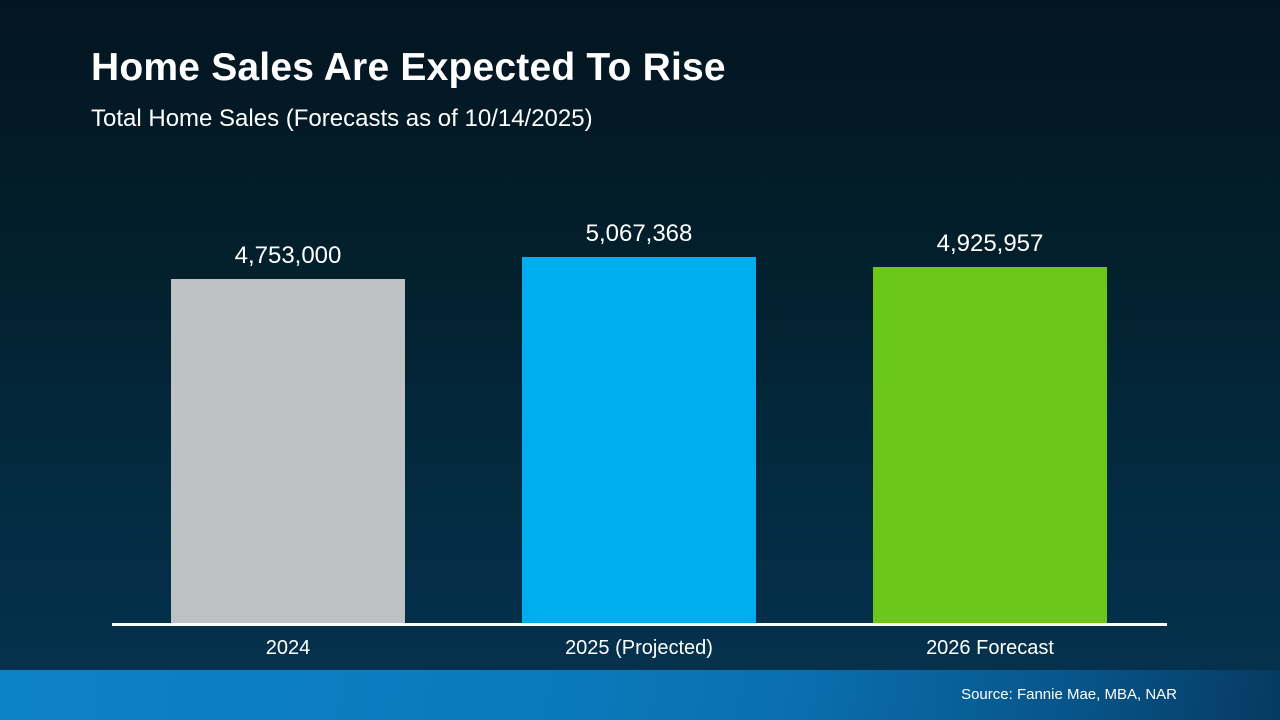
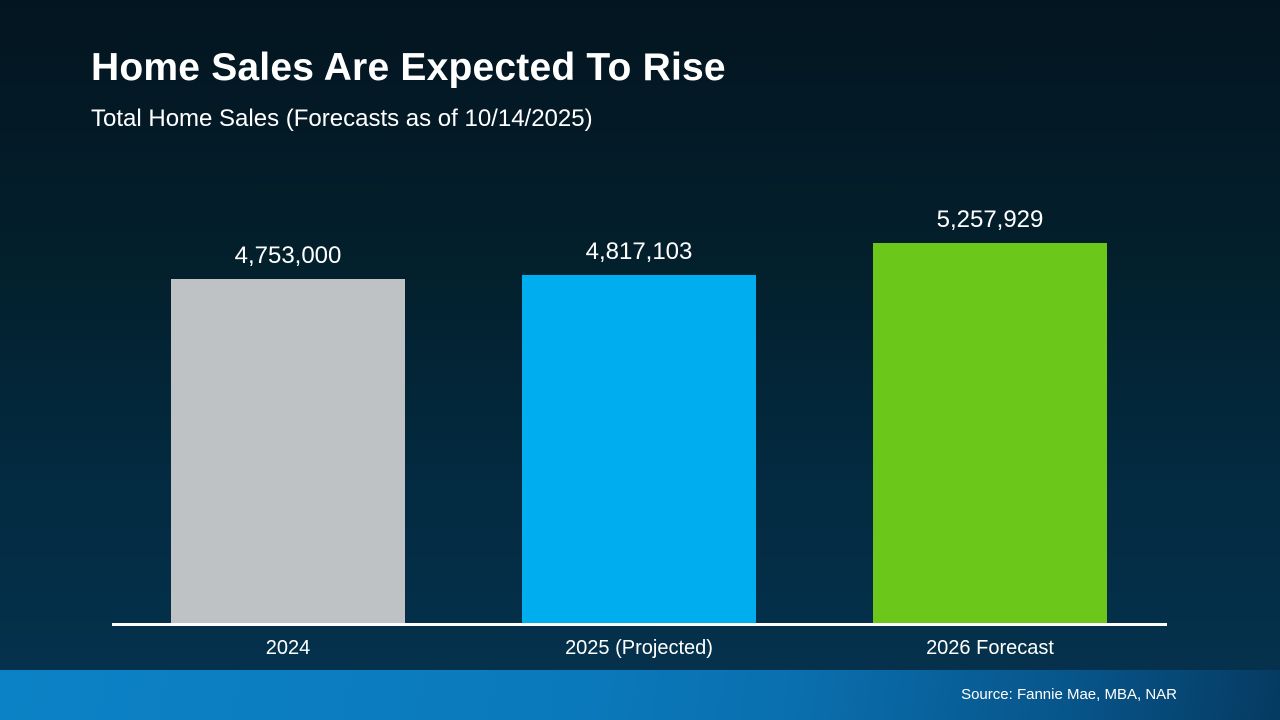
2025 (Projected): 5,067,368 -> 4,817,103
2026 Forecast: 4,925,957 -> 5,257,929
